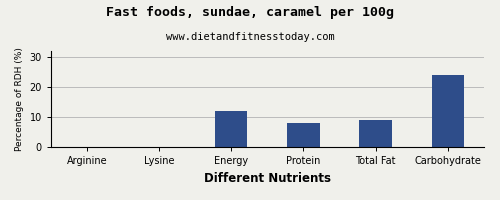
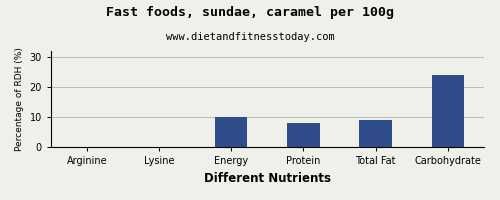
Energy: 12.0 -> 10.0
